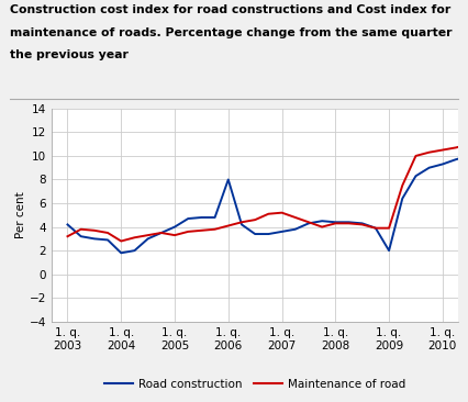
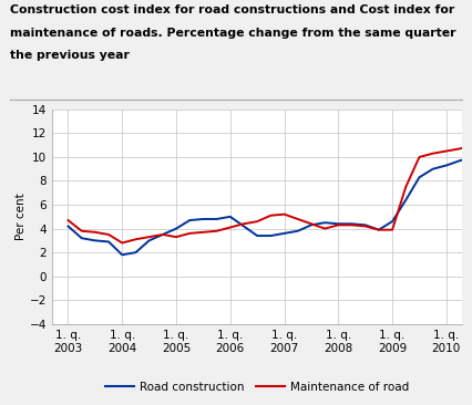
Maintenance of road/1. q. 2003: 3.2 -> 4.7
Road construction/1. q. 2006: 8.0 -> 5.0
Road construction/1. q. 2009: 2.0 -> 4.6
